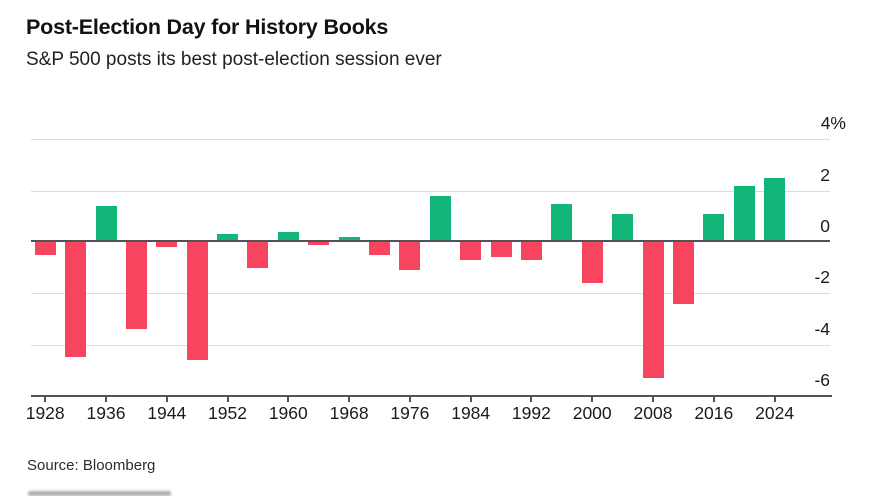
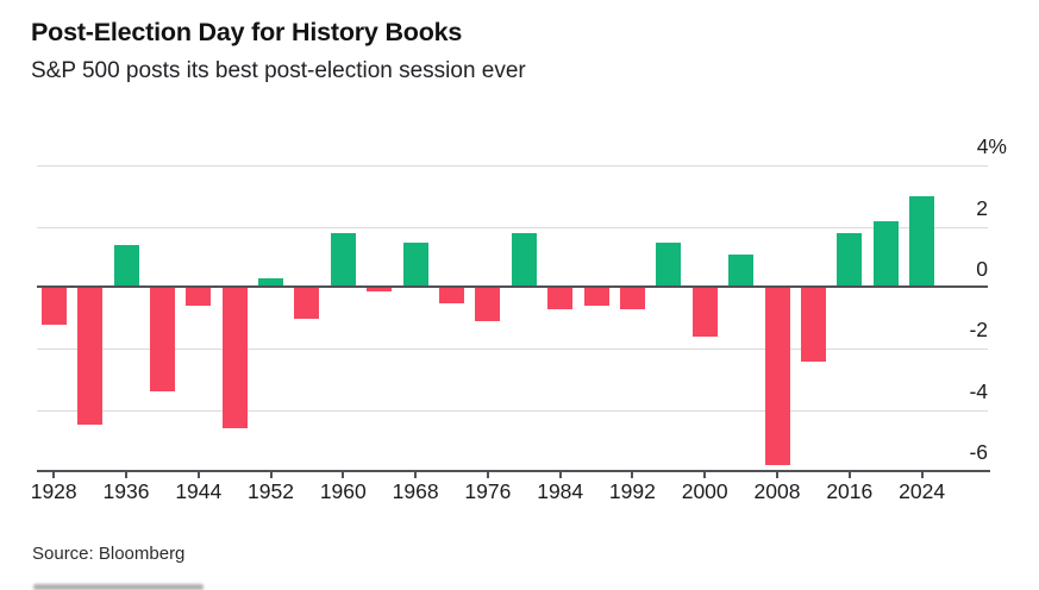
1928: -0.5 -> -1.2
1944: -0.2 -> -0.6
1960: 0.4 -> 1.8
1968: 0.2 -> 1.5
2008: -5.3 -> -5.8
2016: 1.1 -> 1.8
2024: 2.5 -> 3.0
